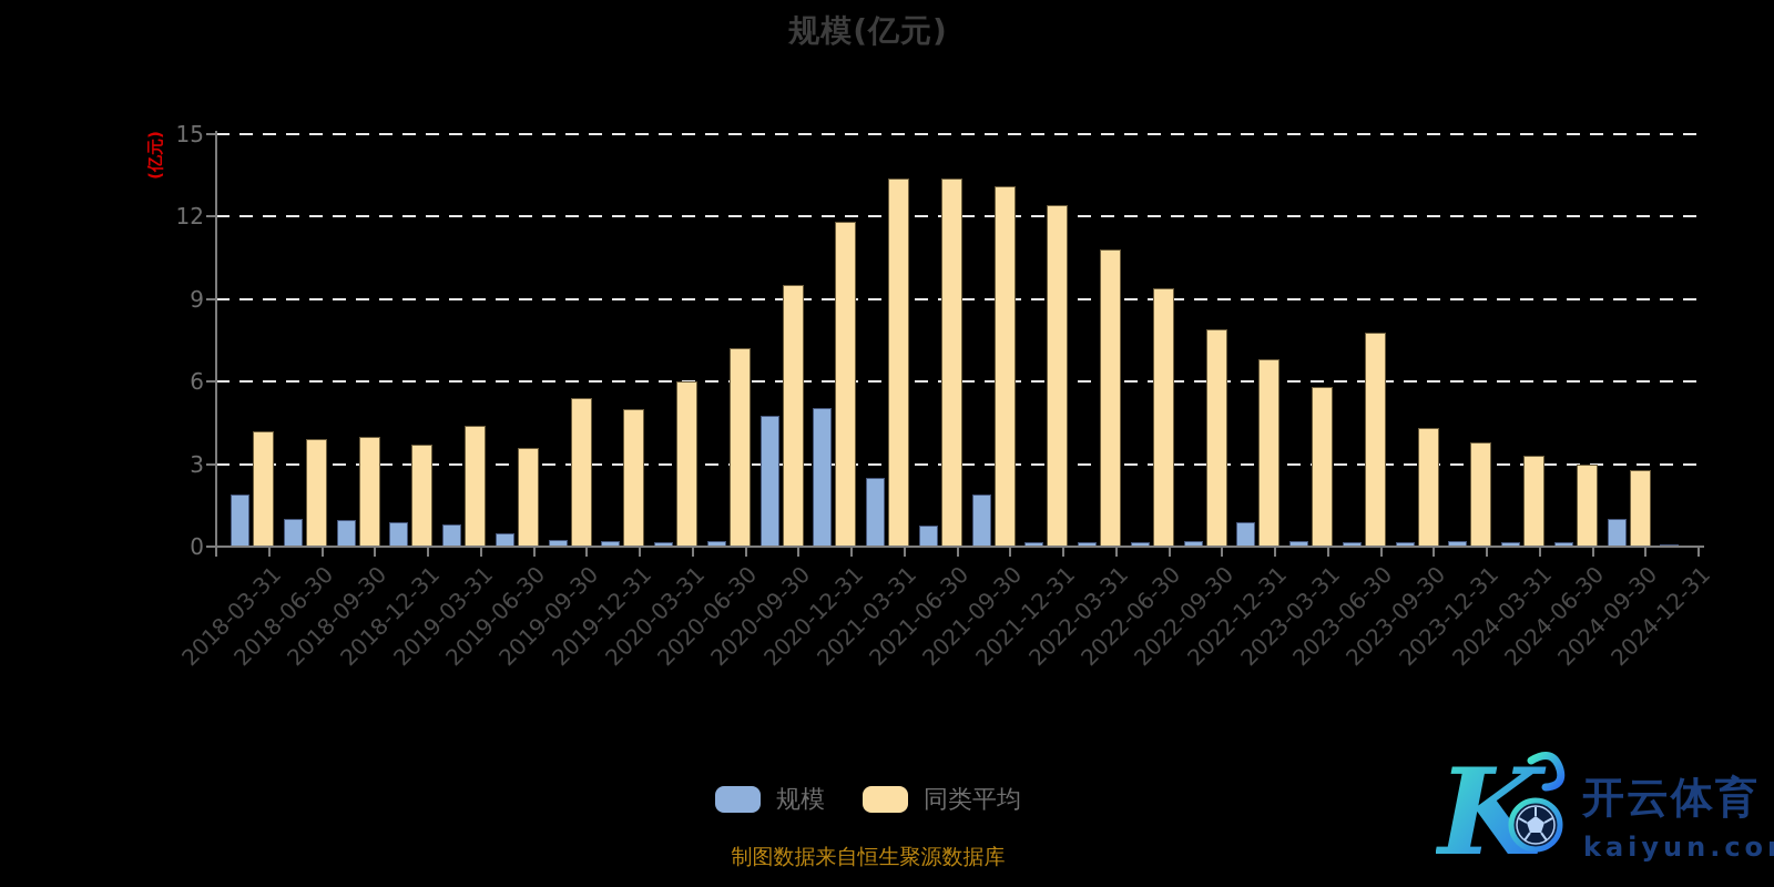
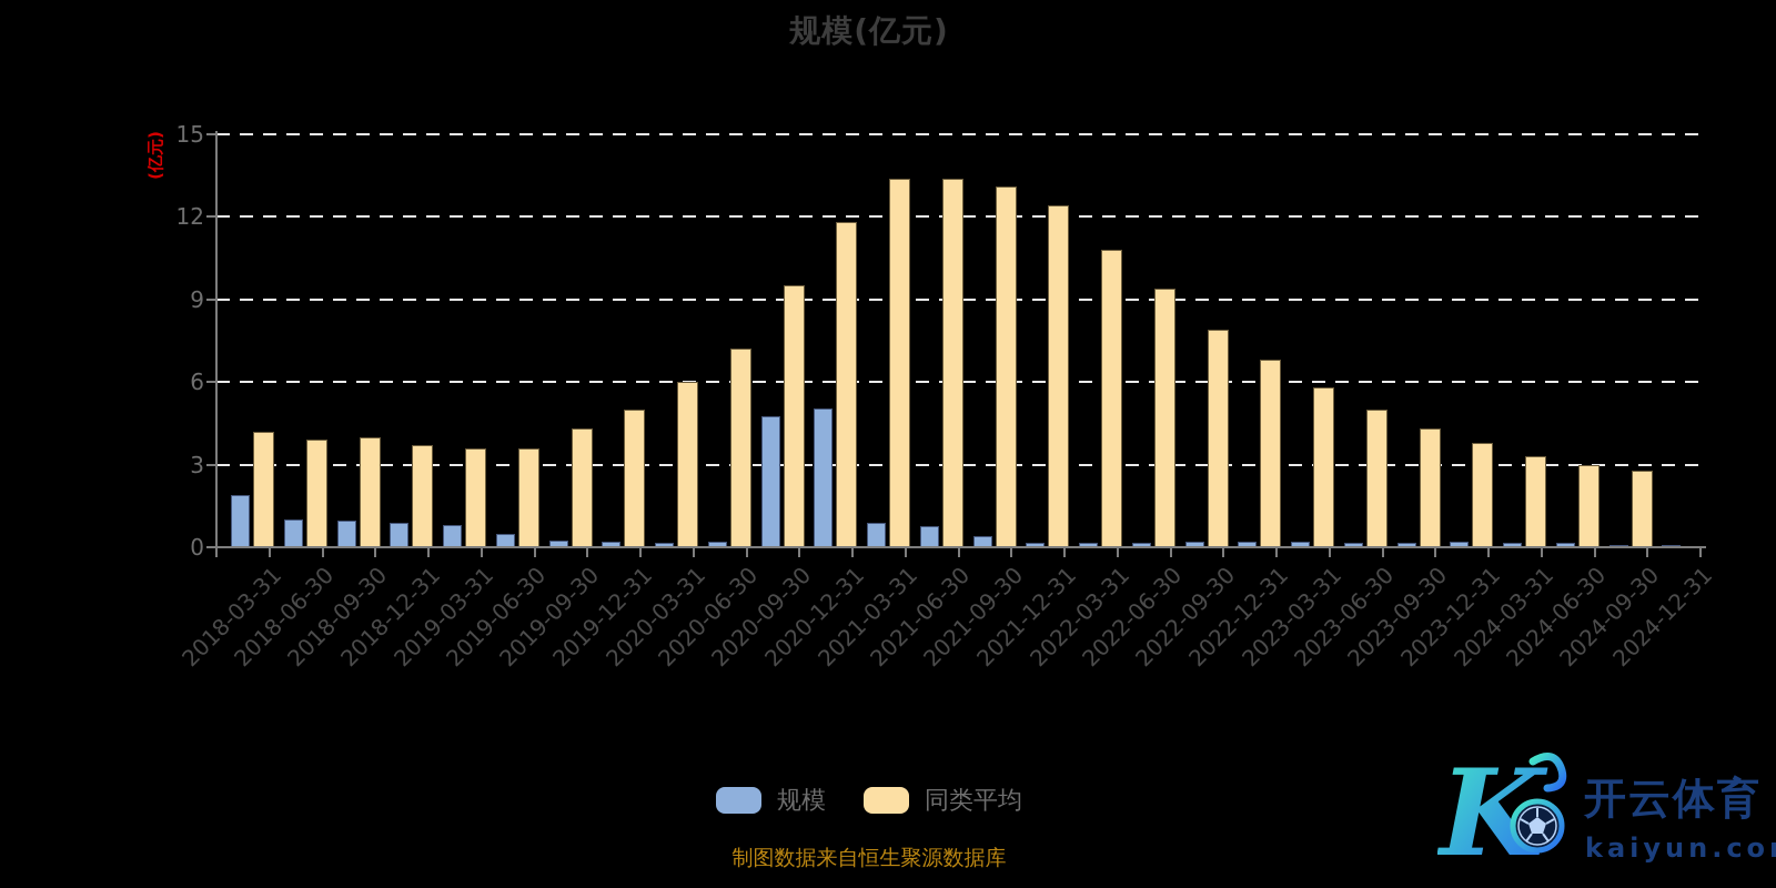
同类平均/2019-03-31: 4.4 -> 3.6
同类平均/2019-09-30: 5.4 -> 4.3
规模/2021-03-31: 2.5 -> 0.9
规模/2021-09-30: 1.9 -> 0.4
规模/2022-12-31: 0.9 -> 0.2
同类平均/2023-06-30: 7.8 -> 5.0
规模/2024-09-30: 1.0 -> 0.1
